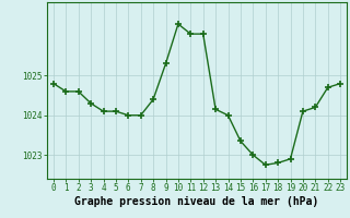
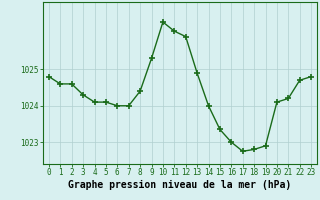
12: 1026.05 -> 1025.90
13: 1024.15 -> 1024.90
